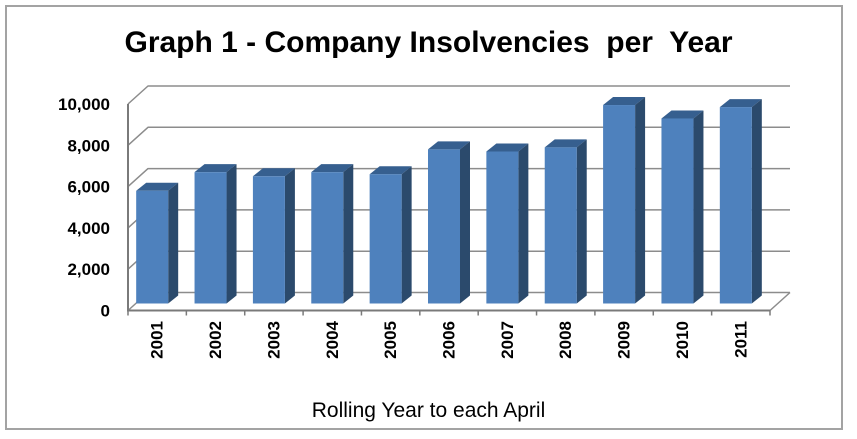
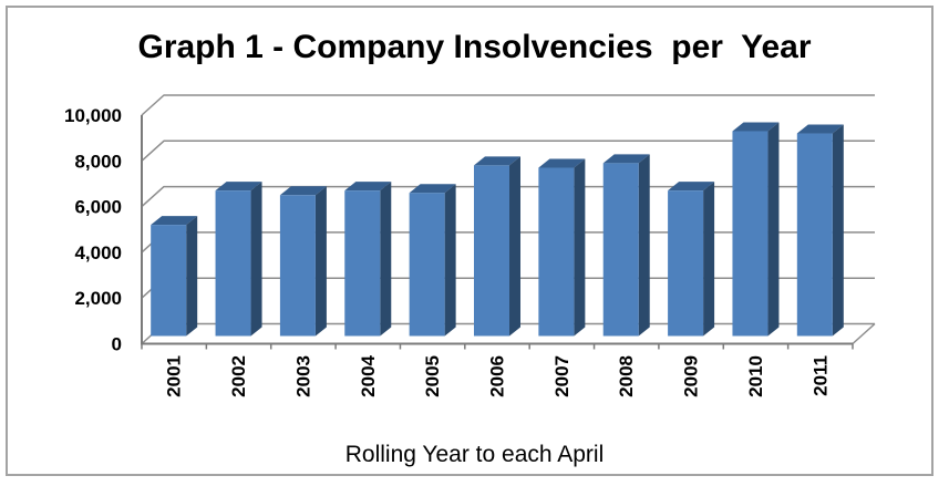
2001: 5800 -> 5200
2009: 10000 -> 6700
2011: 9800 -> 9200
